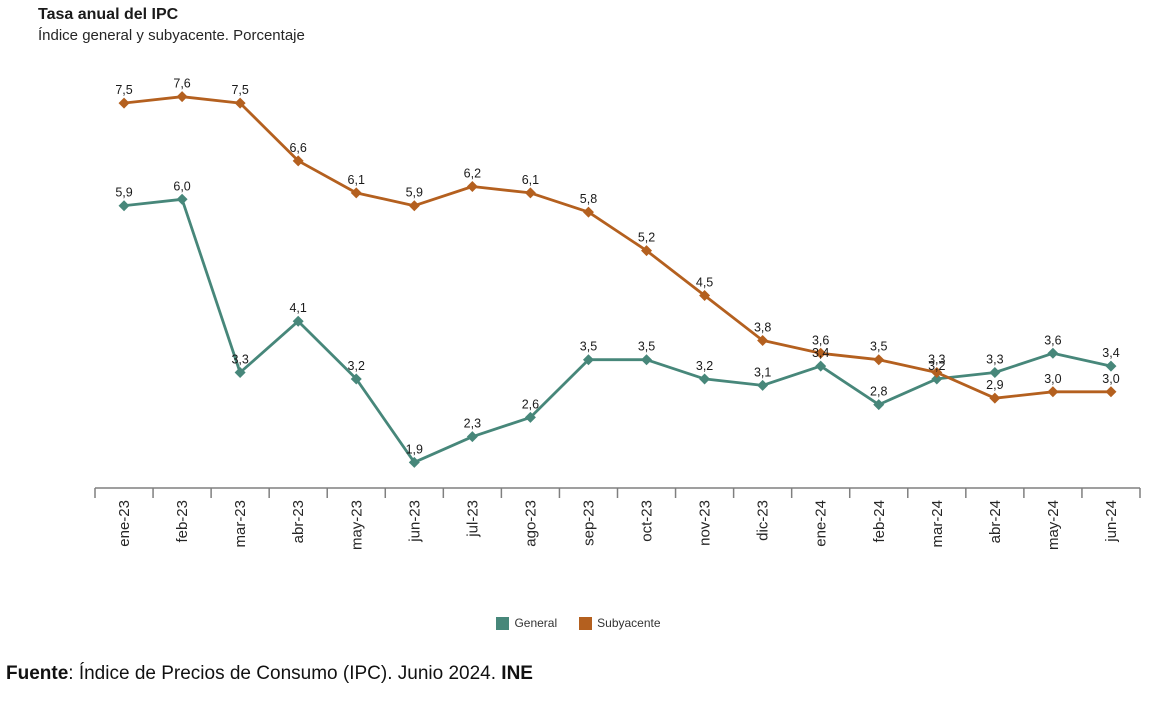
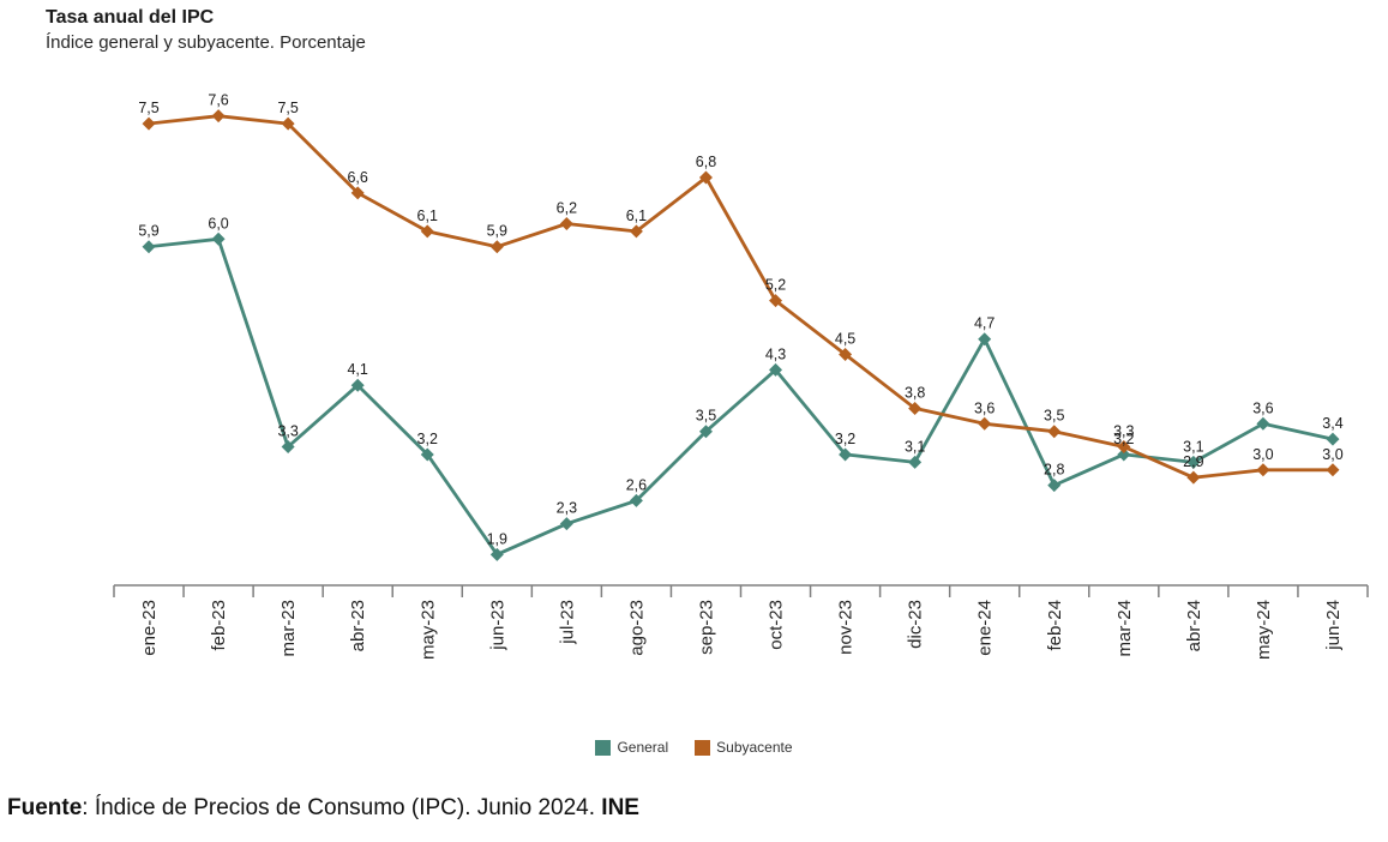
Subyacente/sep-23: 5,8 -> 6,8
General/oct-23: 3,5 -> 4,3
General/ene-24: 3,4 -> 4,7
General/abr-24: 3,3 -> 3,1
